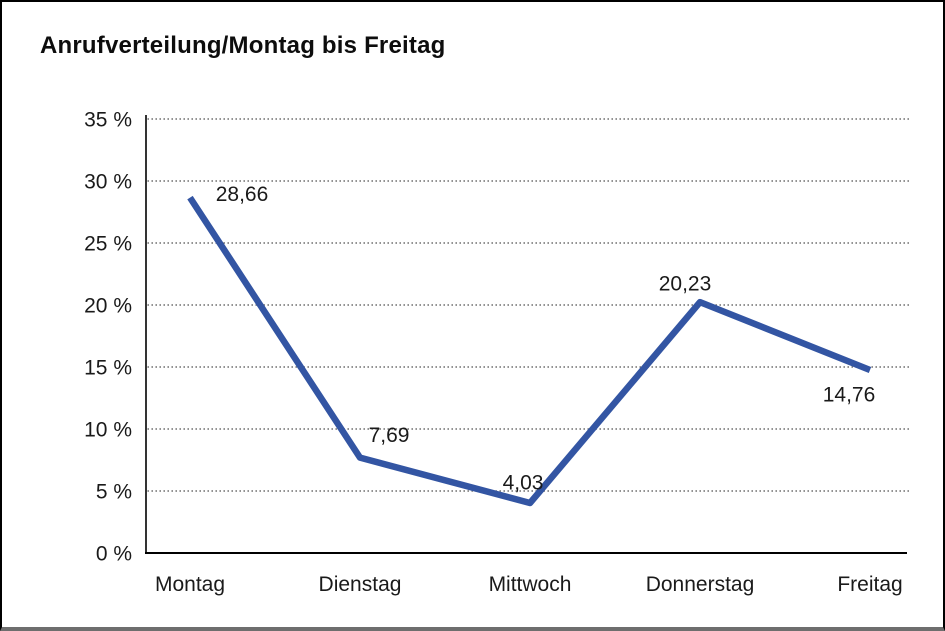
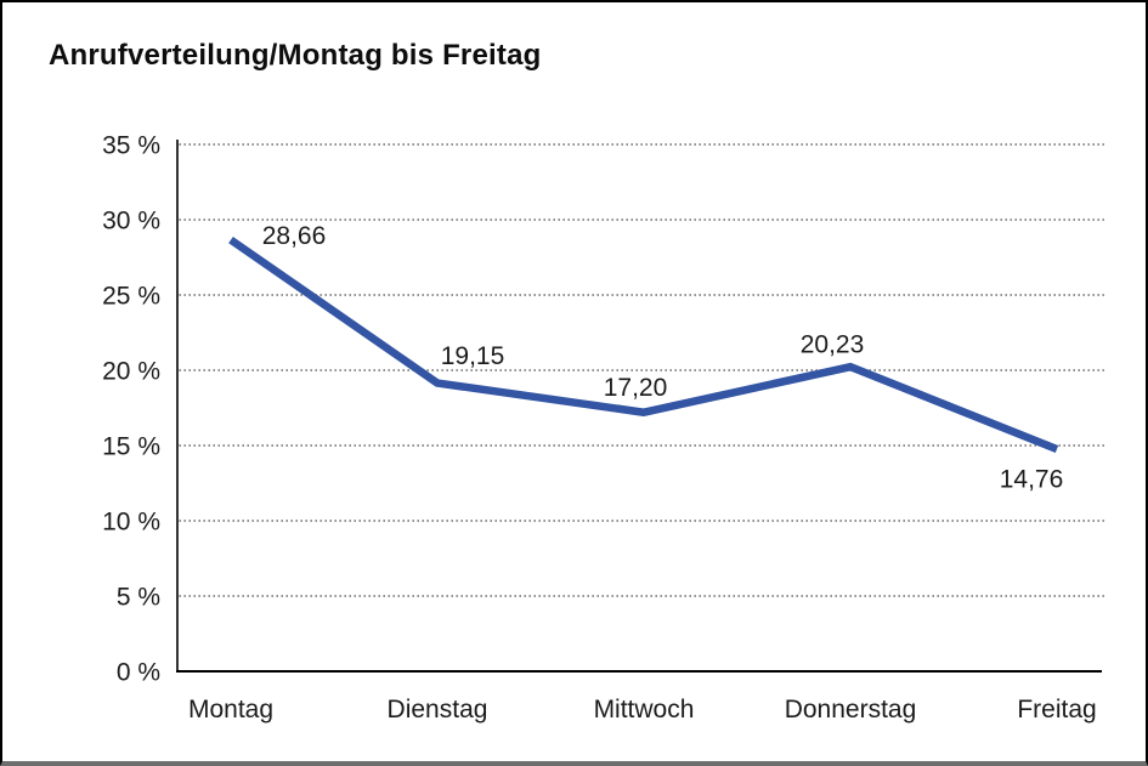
Dienstag: 7,69 -> 19,15
Mittwoch: 4,03 -> 17,20
